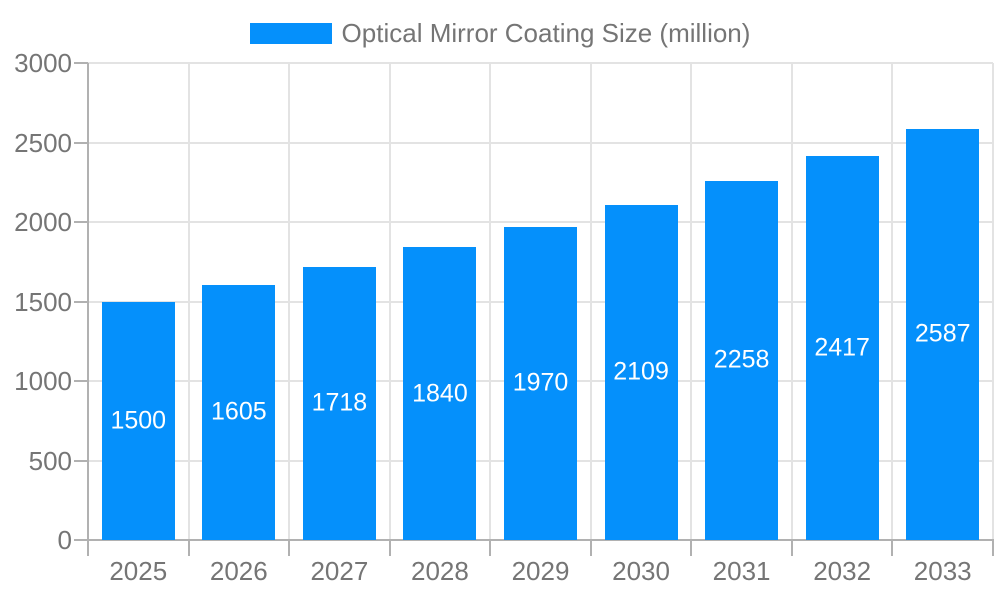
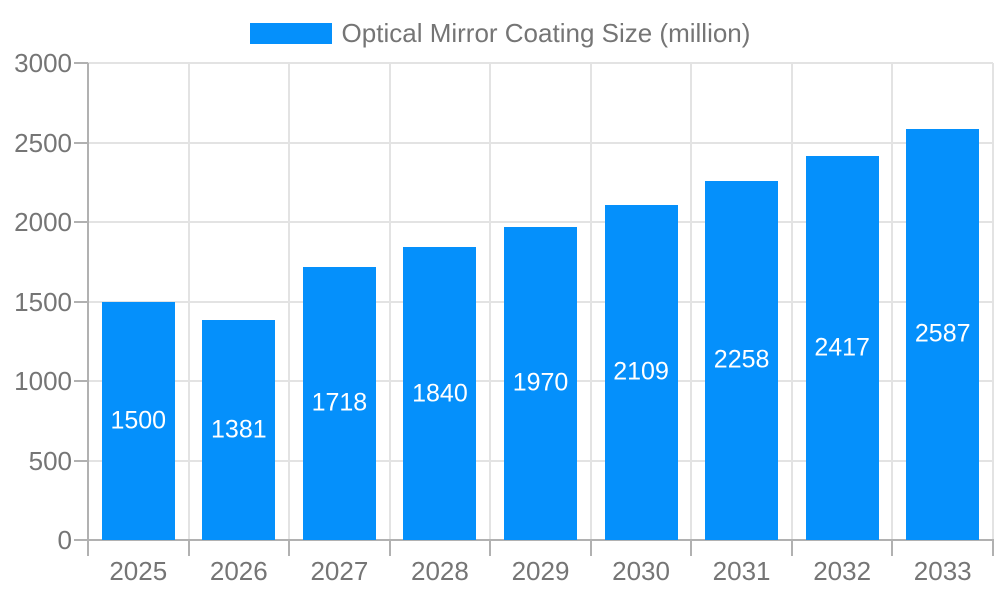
2026: 1605 -> 1381
